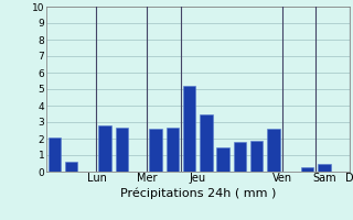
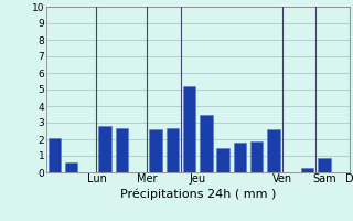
Sam: 0.5 -> 0.9
